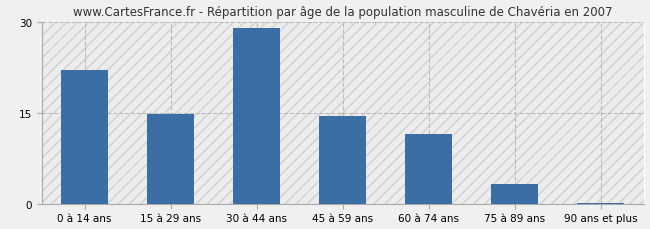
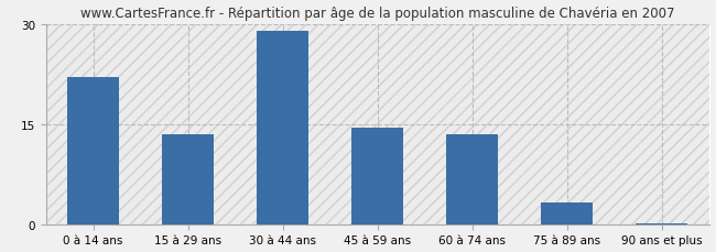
15 à 29 ans: 14.8 -> 13.5
60 à 74 ans: 11.4 -> 13.5
